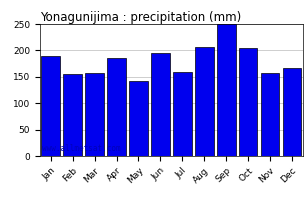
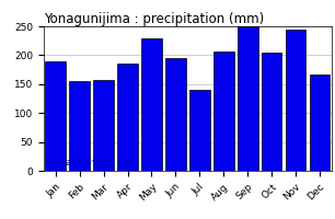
May: 142 -> 230
Jul: 160 -> 140
Nov: 158 -> 245
